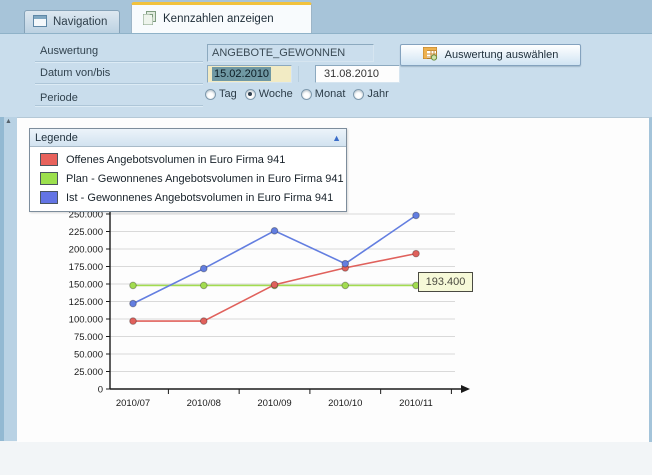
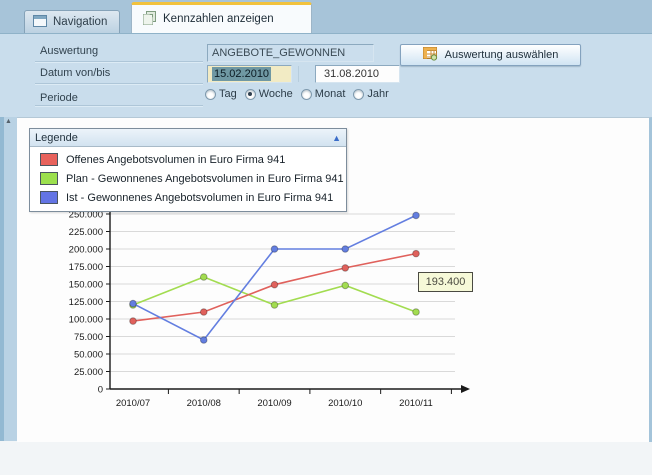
Plan - Gewonnenes Angebotsvolumen in Euro Firma 941/2010/07: 150000 -> 120000
Offenes Angebotsvolumen in Euro Firma 941/2010/08: 100000 -> 110000
Plan - Gewonnenes Angebotsvolumen in Euro Firma 941/2010/08: 150000 -> 160000
Ist - Gewonnenes Angebotsvolumen in Euro Firma 941/2010/08: 170000 -> 70000
Plan - Gewonnenes Angebotsvolumen in Euro Firma 941/2010/09: 150000 -> 120000
Ist - Gewonnenes Angebotsvolumen in Euro Firma 941/2010/09: 230000 -> 200000
Ist - Gewonnenes Angebotsvolumen in Euro Firma 941/2010/10: 180000 -> 200000
Plan - Gewonnenes Angebotsvolumen in Euro Firma 941/2010/11: 150000 -> 110000
